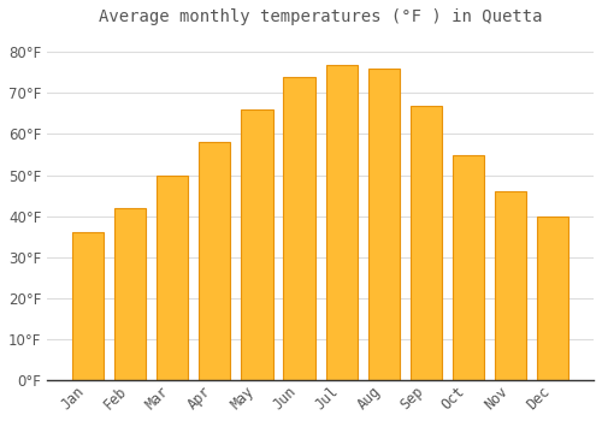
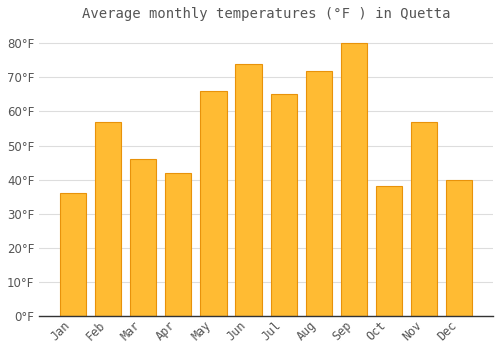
Feb: 42°F -> 57°F
Mar: 50°F -> 46°F
Apr: 58°F -> 42°F
Jul: 77°F -> 65°F
Aug: 76°F -> 72°F
Sep: 67°F -> 80°F
Oct: 55°F -> 38°F
Nov: 46°F -> 57°F
